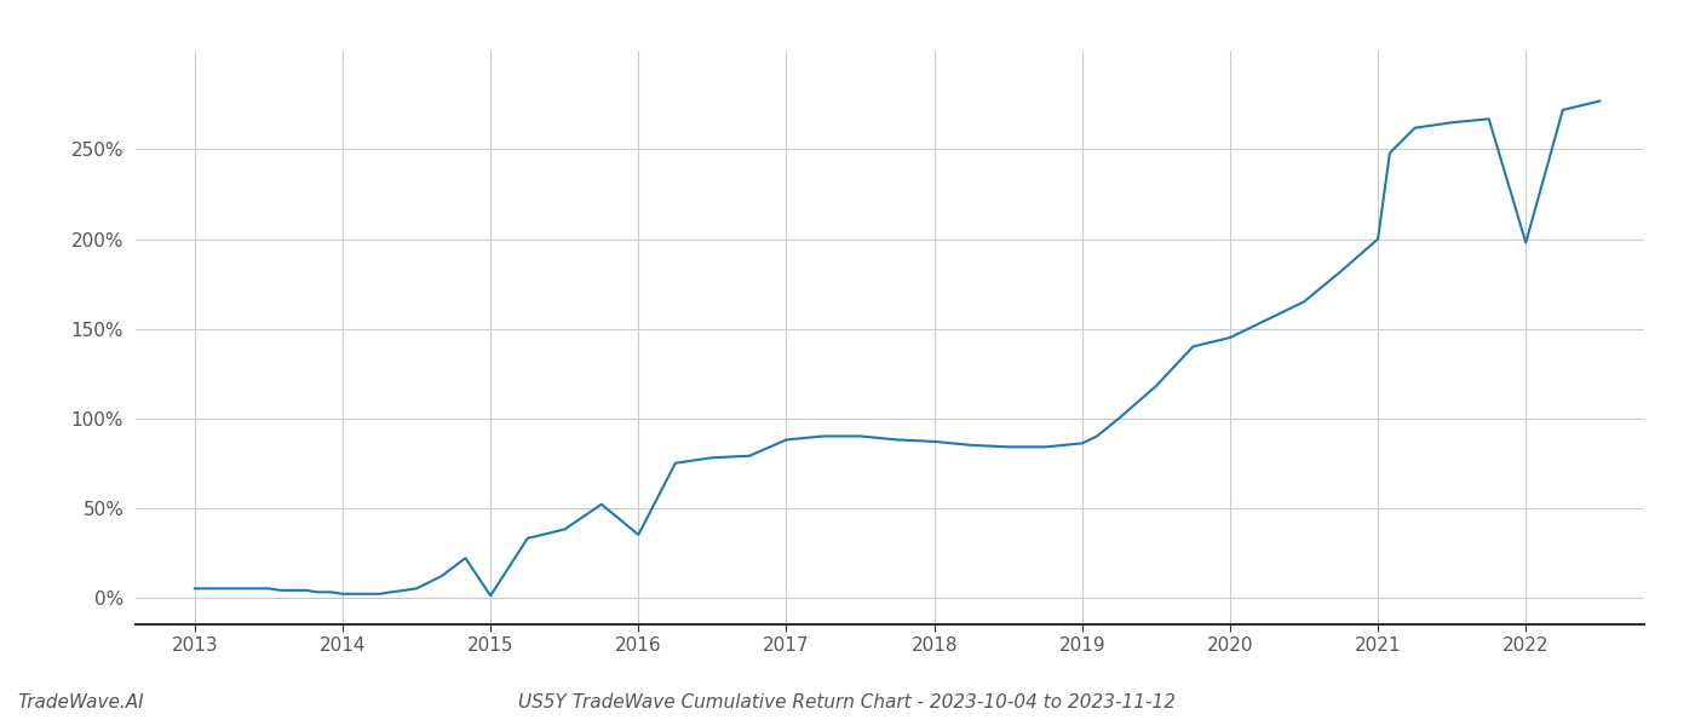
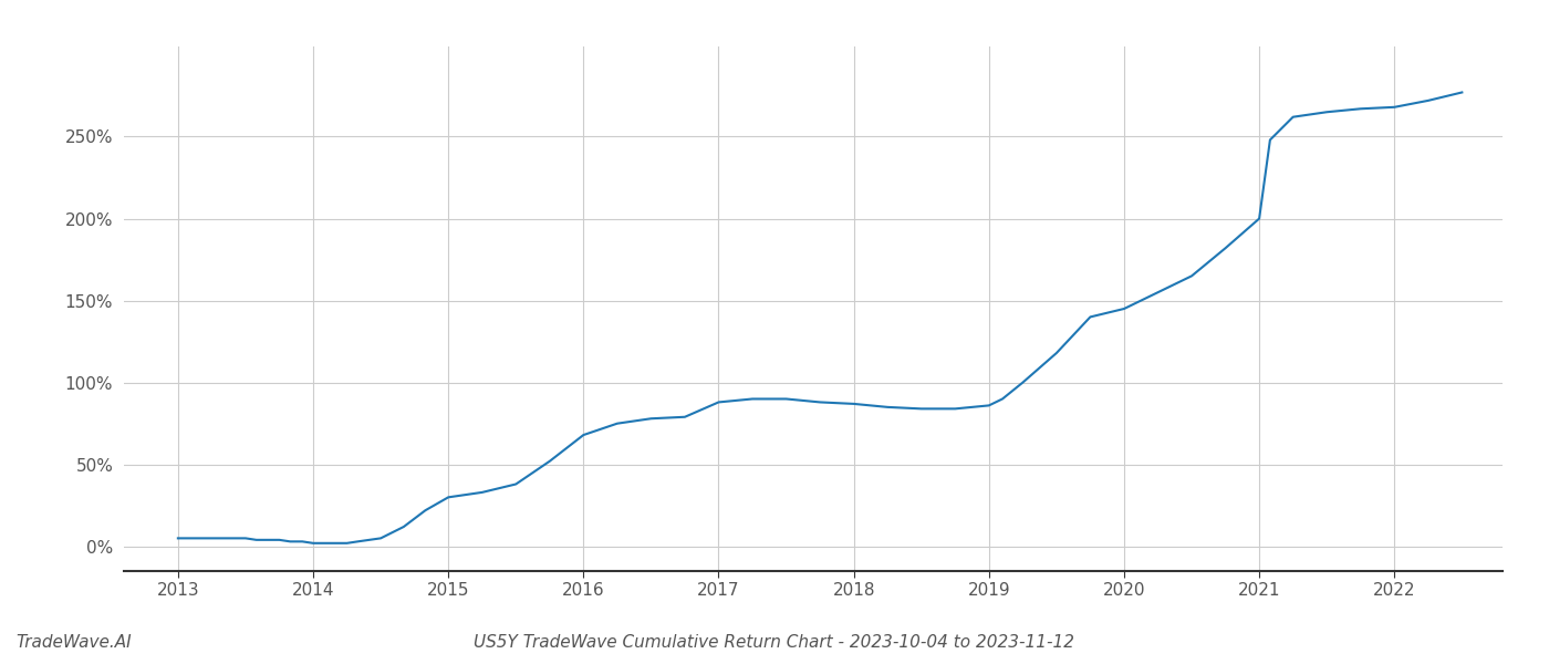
2015: 1% -> 30%
2016: 35% -> 68%
2022: 198% -> 268%
